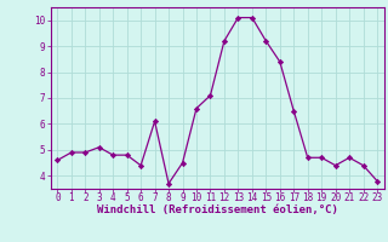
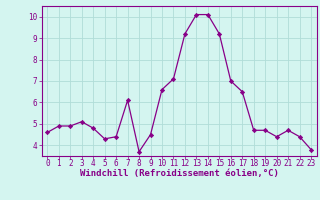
5: 4.8 -> 4.3
16: 8.4 -> 7.0
